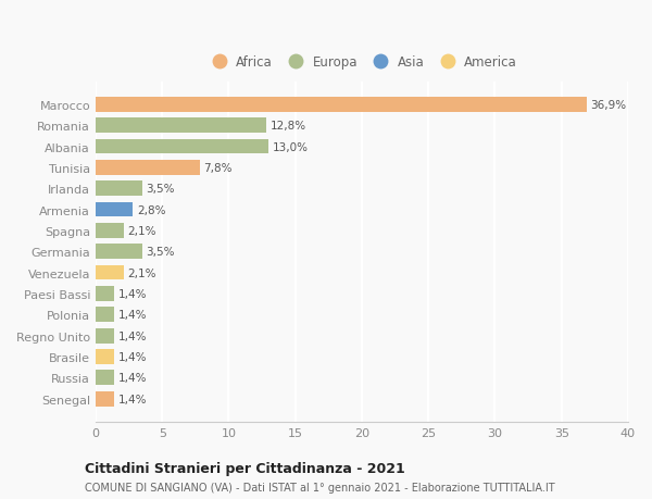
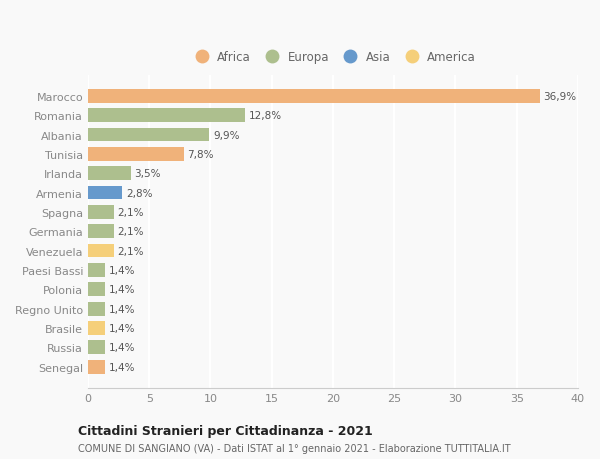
Albania: 13,0% -> 9,9%
Germania: 3,5% -> 2,1%
